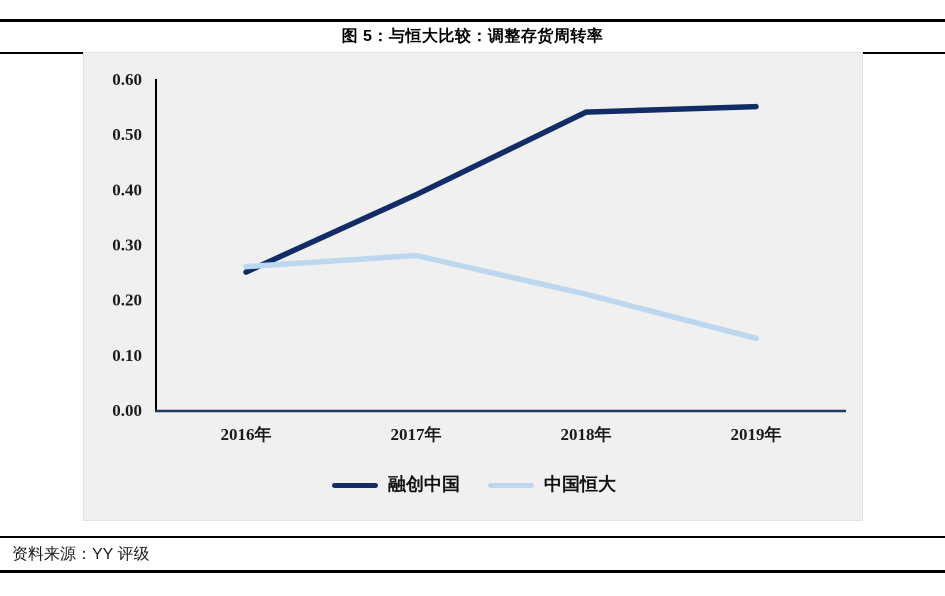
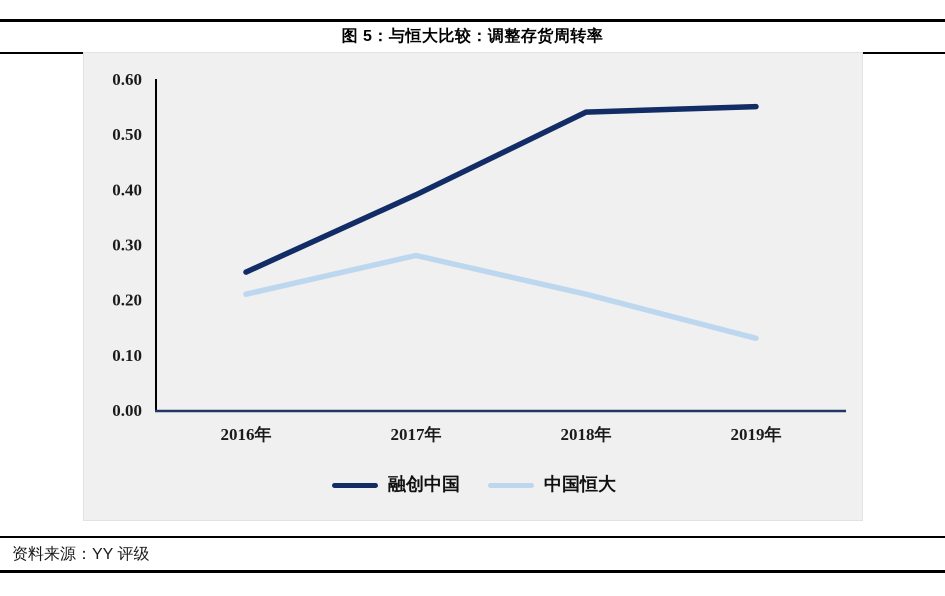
中国恒大/2016年: 0.26 -> 0.21
